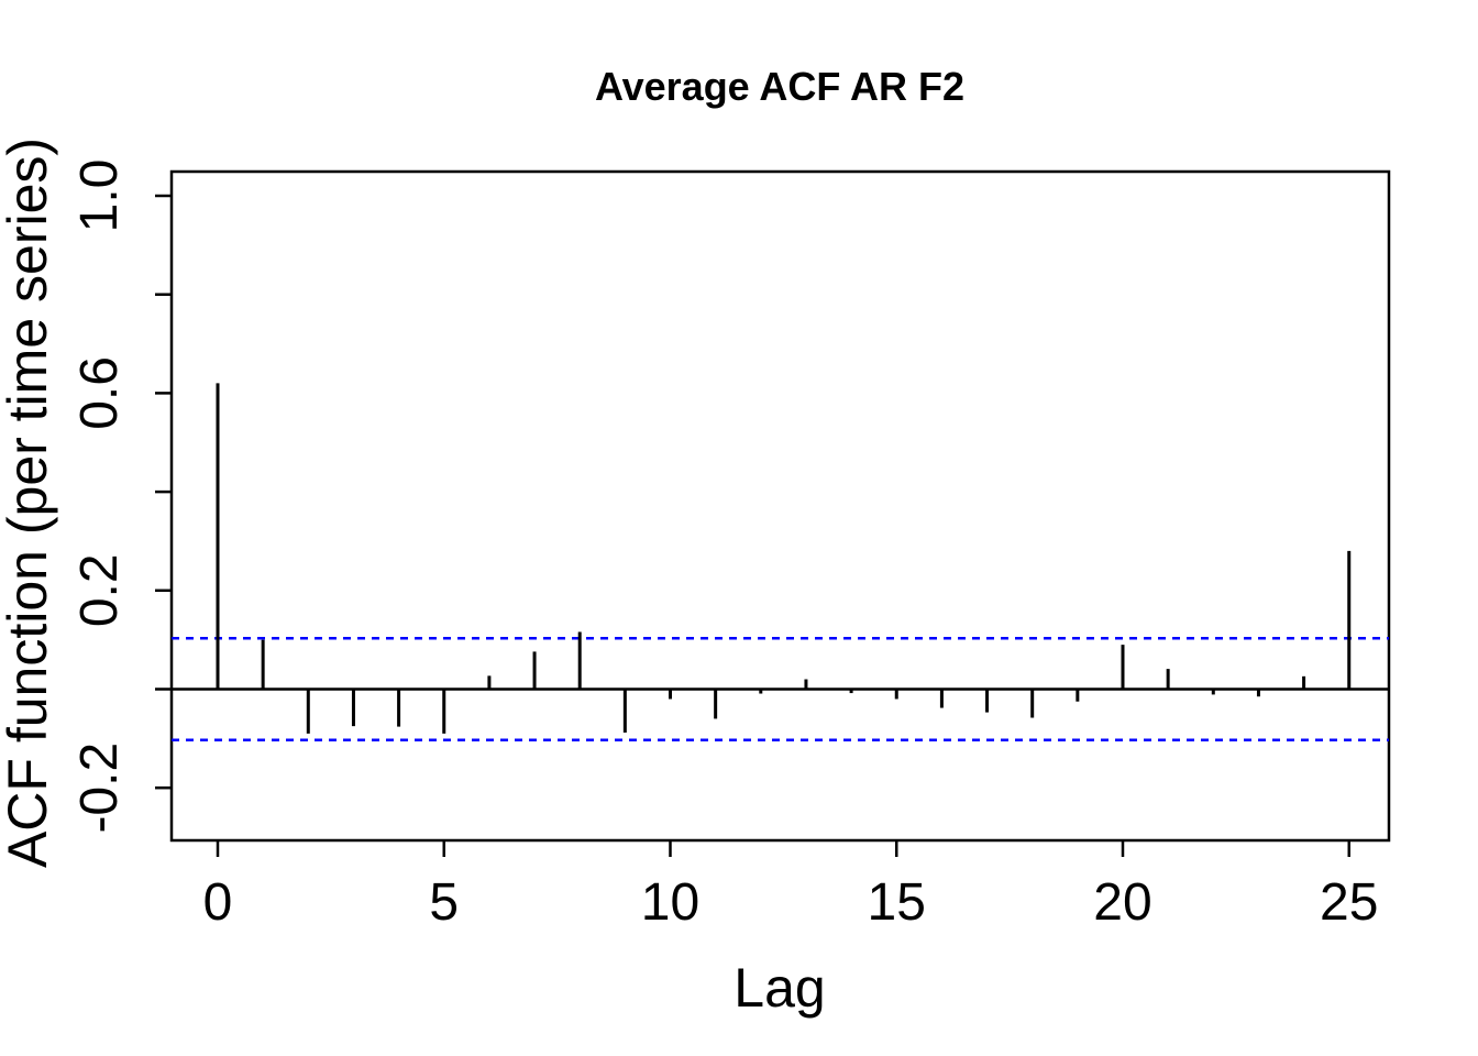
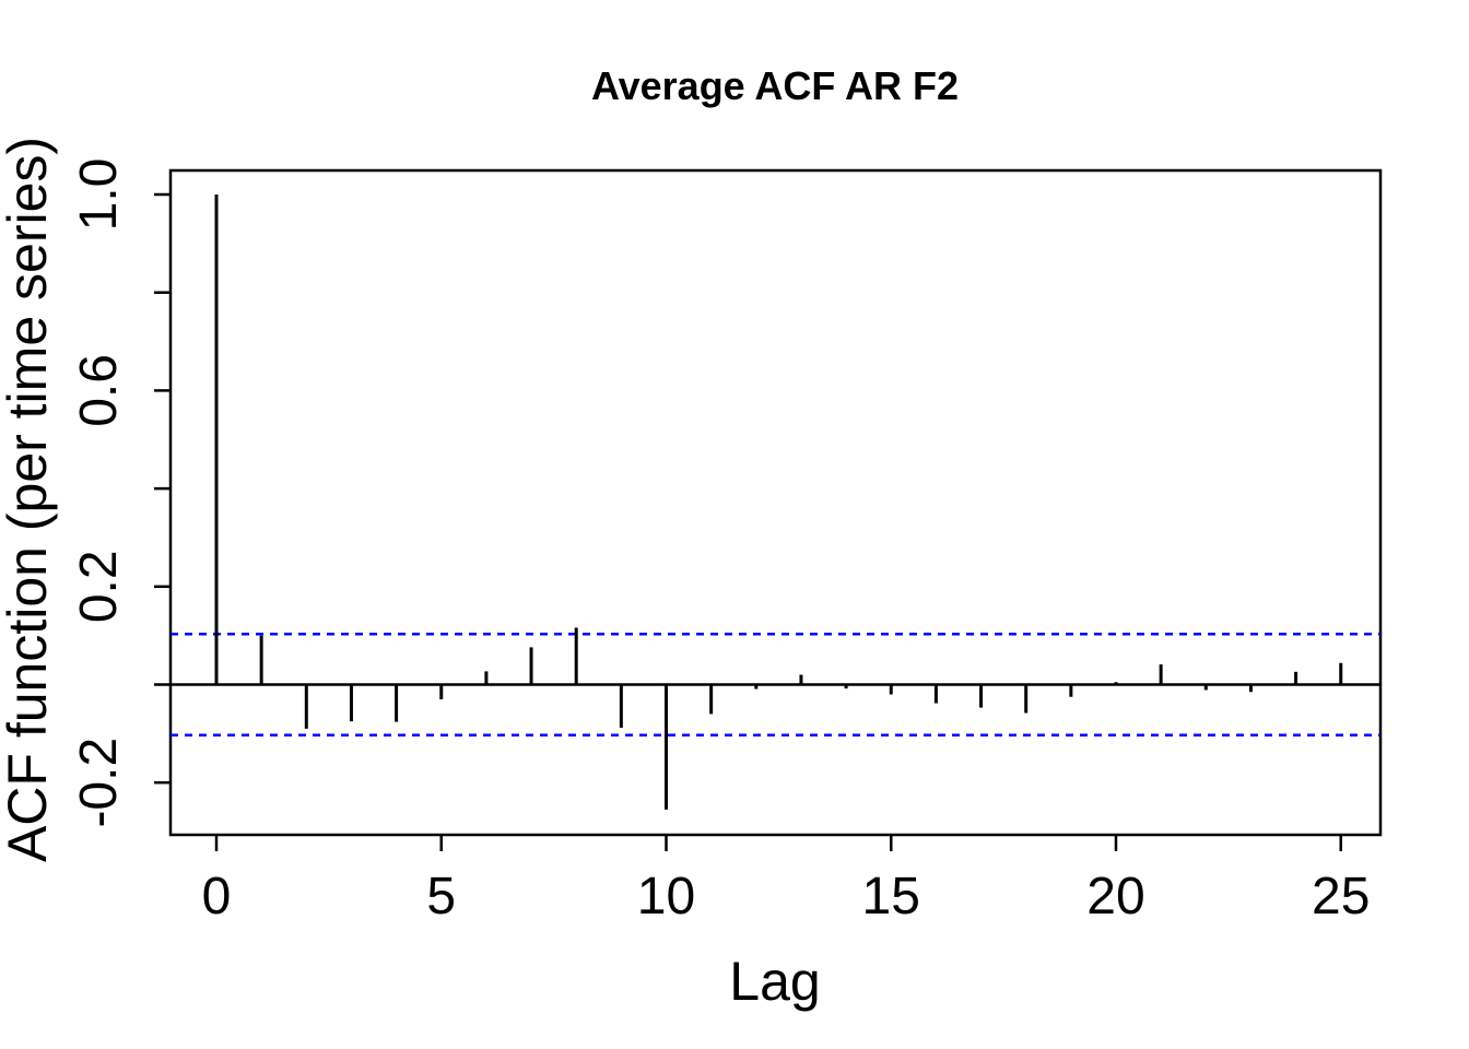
0: 0.62 -> 1.00
5: -0.09 -> -0.03
10: -0.02 -> -0.26
20: 0.09 -> 0.01
25: 0.28 -> 0.04
